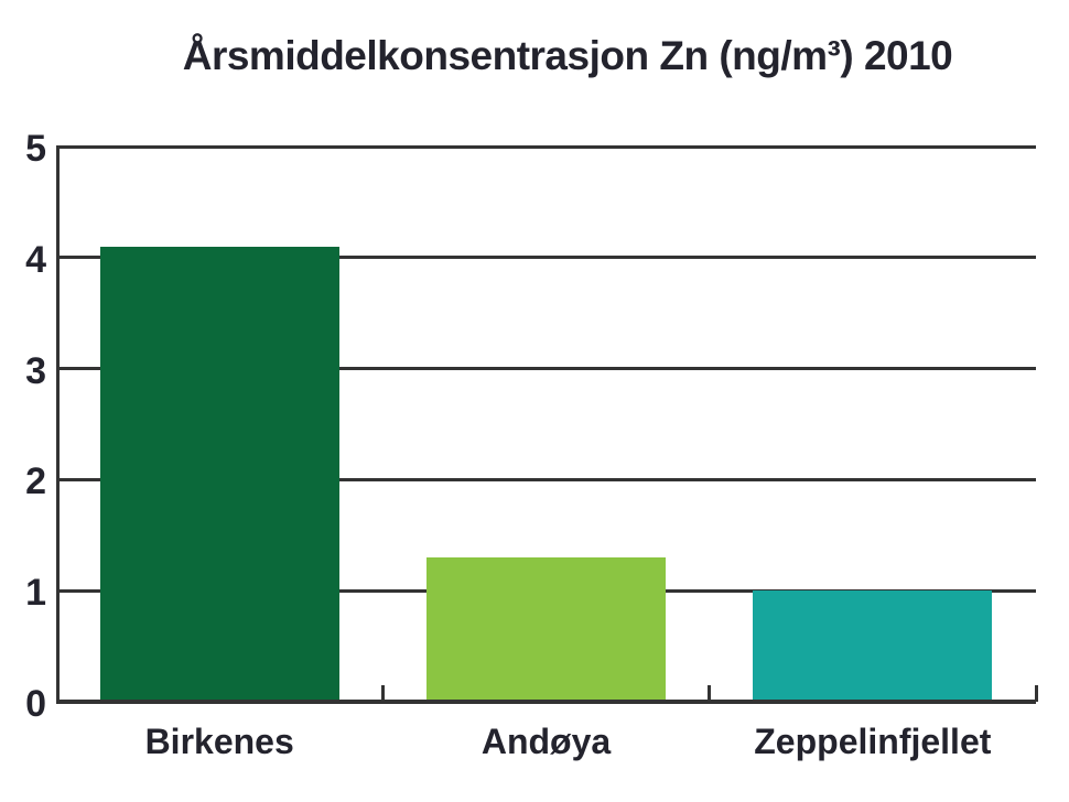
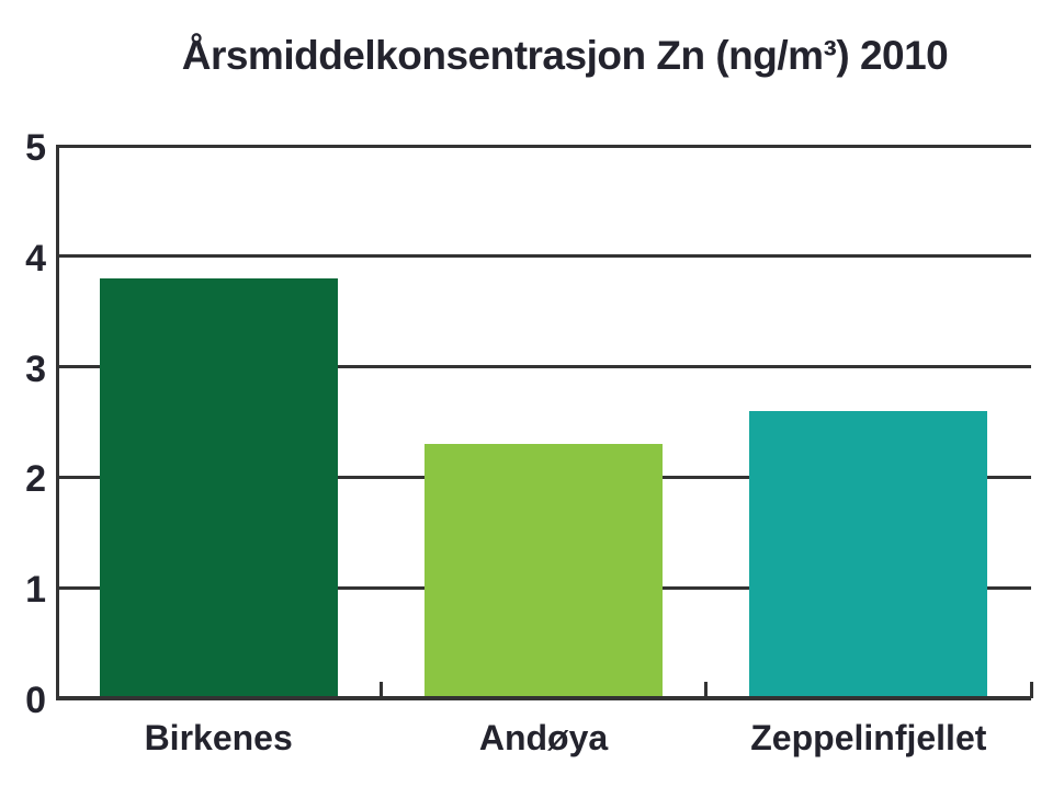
Birkenes: 4.1 -> 3.8
Andøya: 1.3 -> 2.3
Zeppelinfjellet: 1.0 -> 2.6
